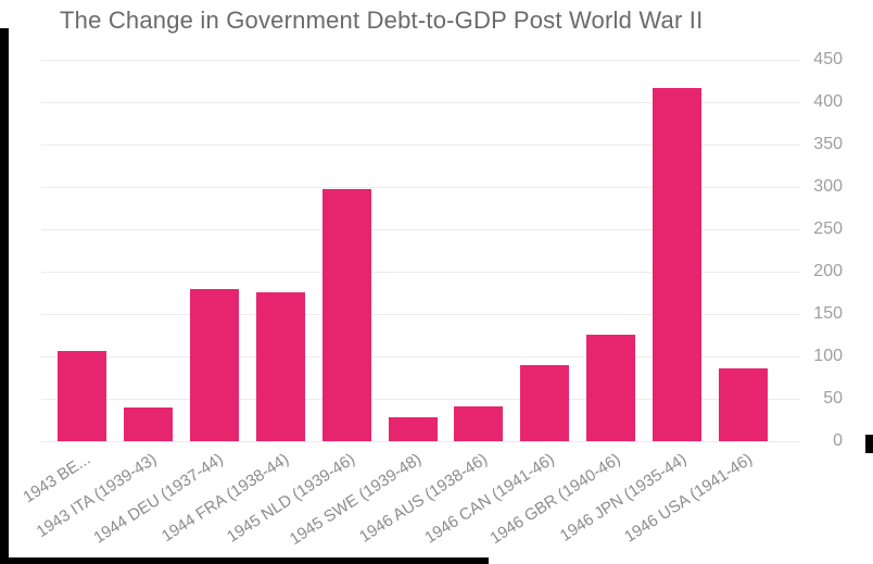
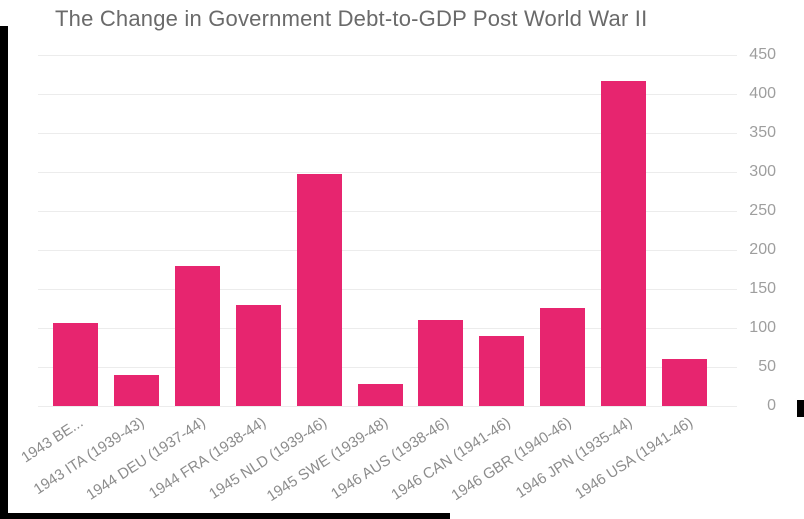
1944 FRA (1938-44): 180 -> 130
1946 AUS (1938-46): 40 -> 110
1946 USA (1941-46): 90 -> 60
